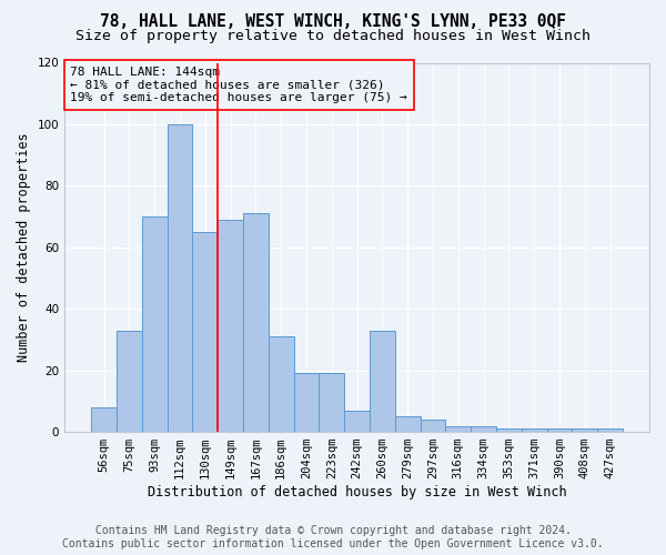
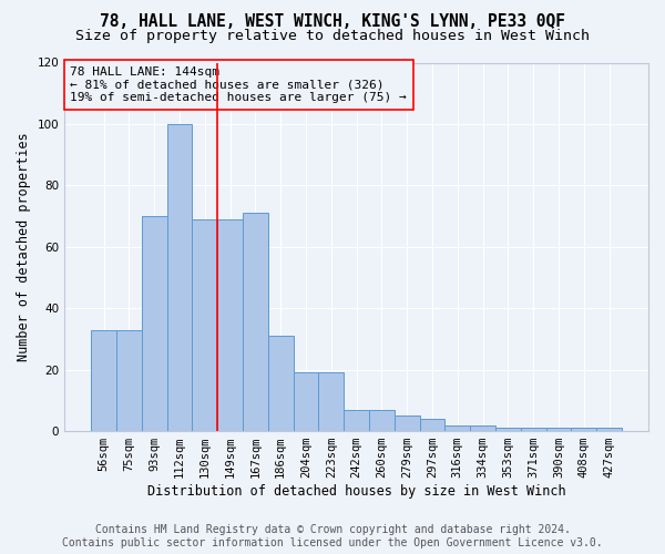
56sqm: 8 -> 33
130sqm: 65 -> 69
260sqm: 33 -> 7
